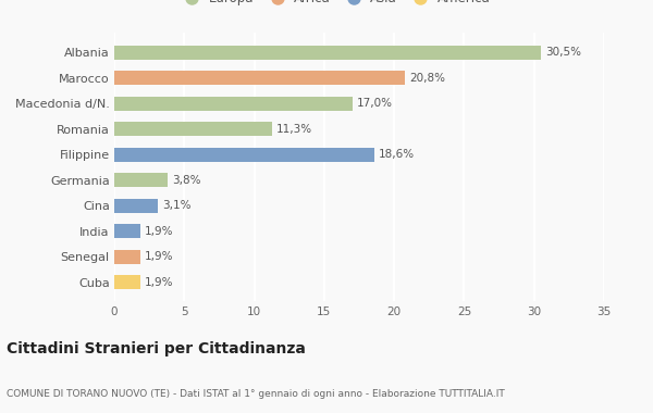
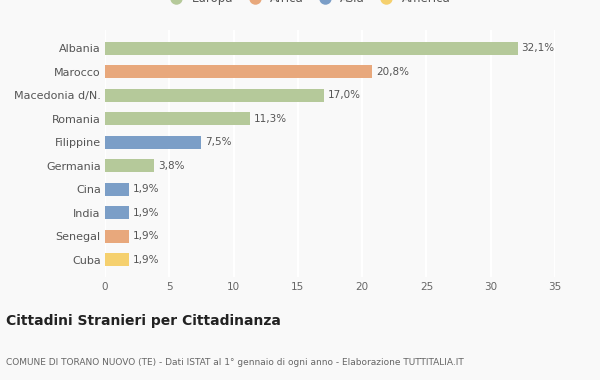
Albania: 30,5% -> 32,1%
Filippine: 18,6% -> 7,5%
Cina: 3,1% -> 1,9%
